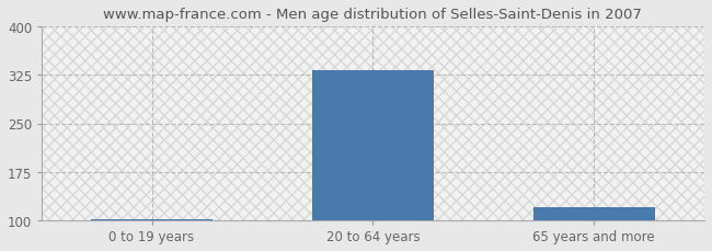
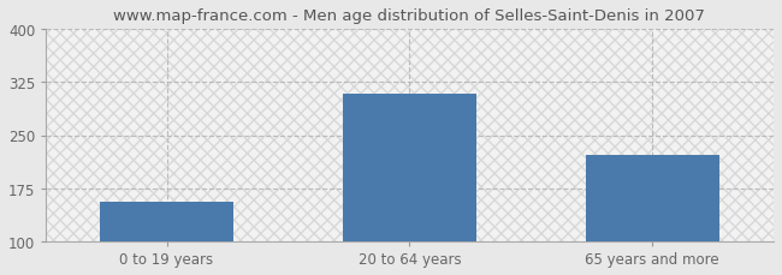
0 to 19 years: 102 -> 156
20 to 64 years: 333 -> 308
65 years and more: 120 -> 222
